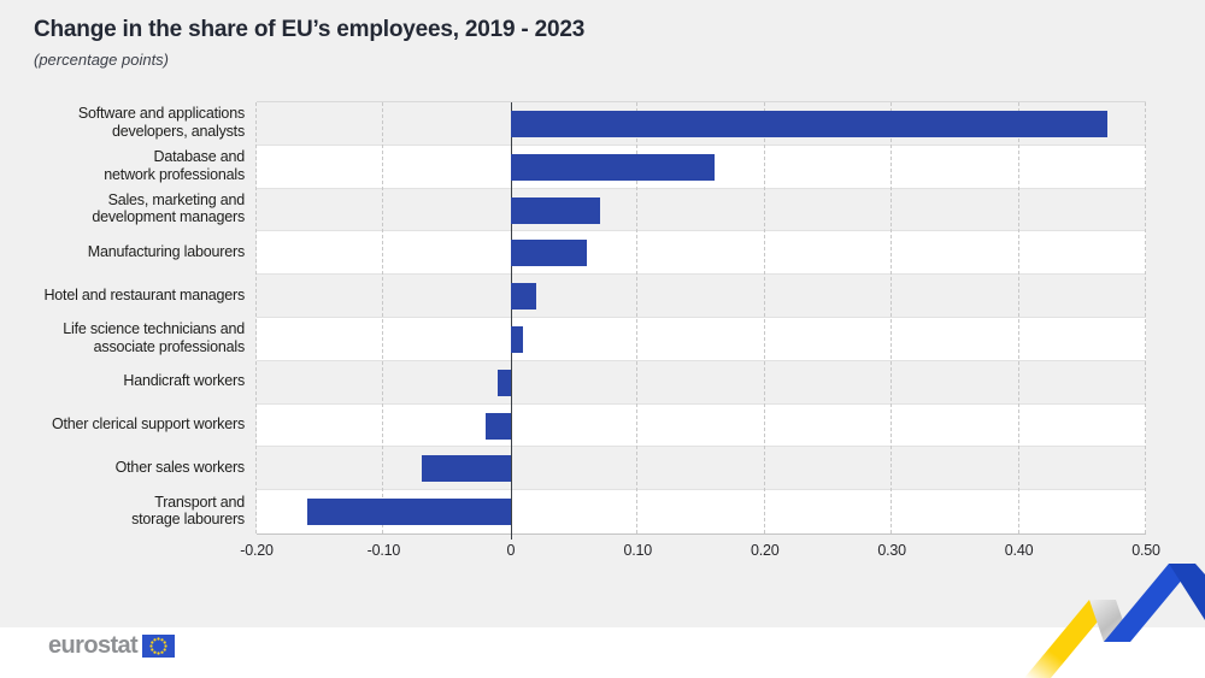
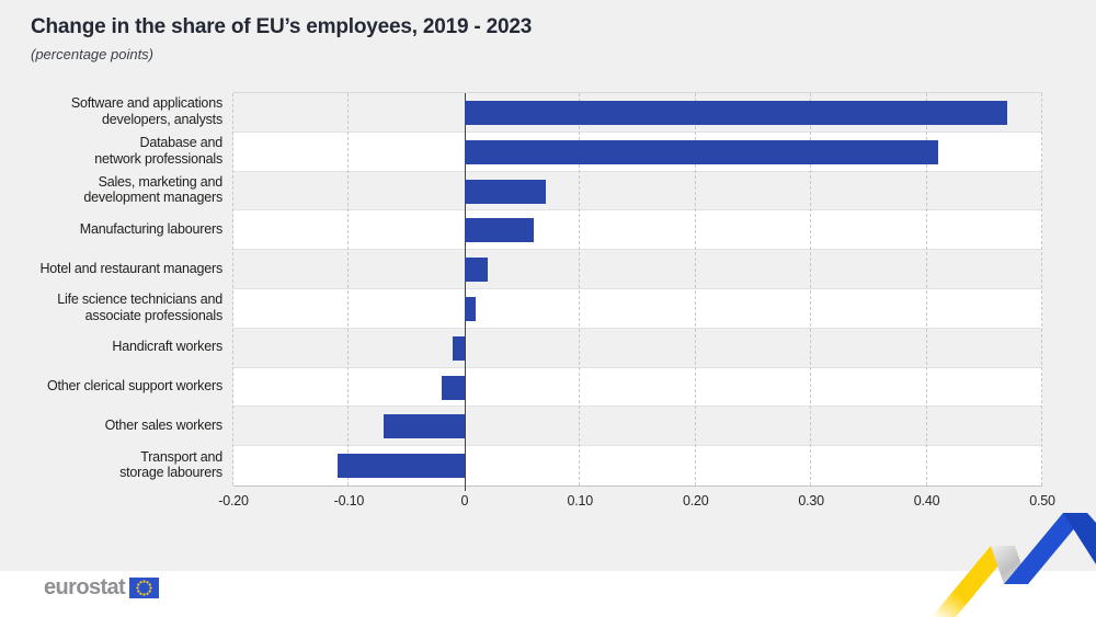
Database and network professionals: 0.16 -> 0.41
Transport and storage labourers: -0.16 -> -0.11
